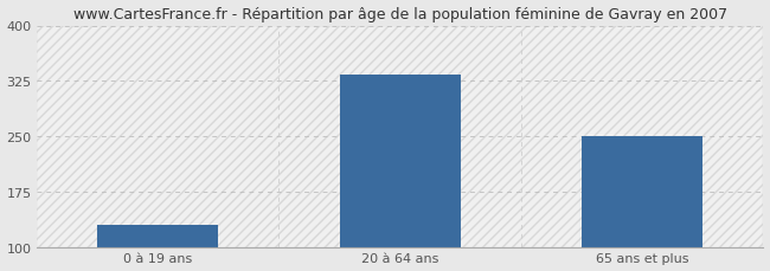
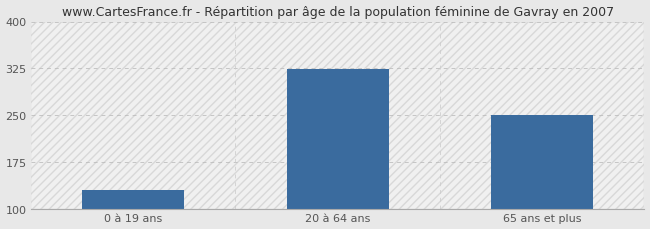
20 à 64 ans: 333 -> 324
